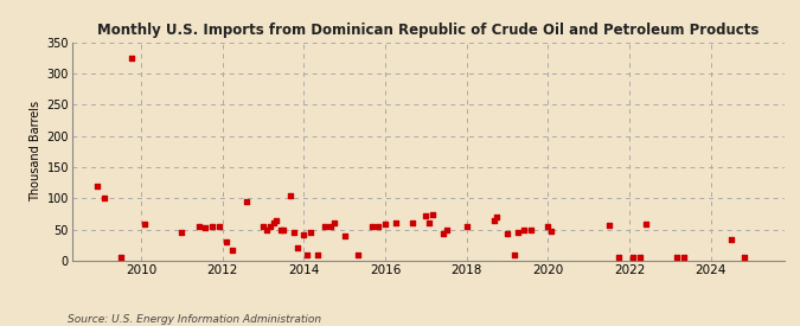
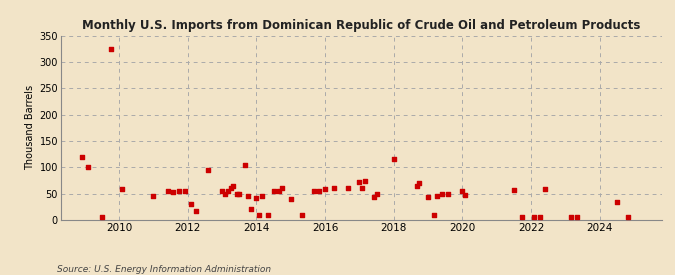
2018: 55 -> 116
